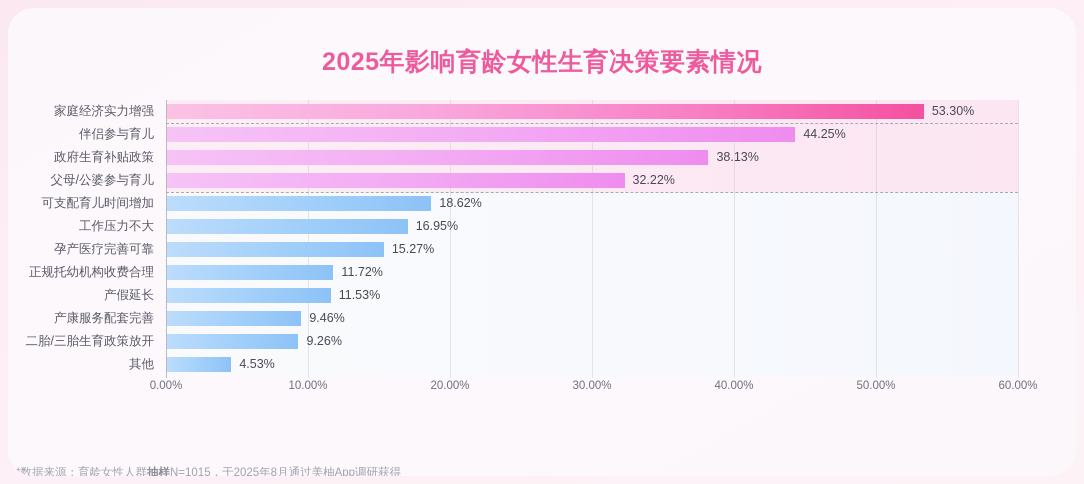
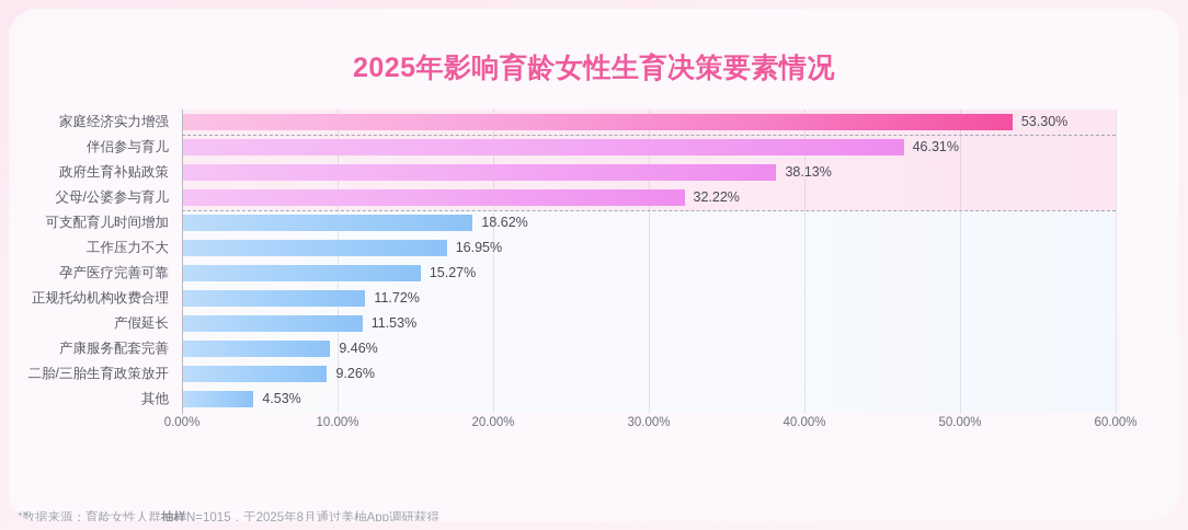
伴侣参与育儿: 44.25% -> 46.31%
